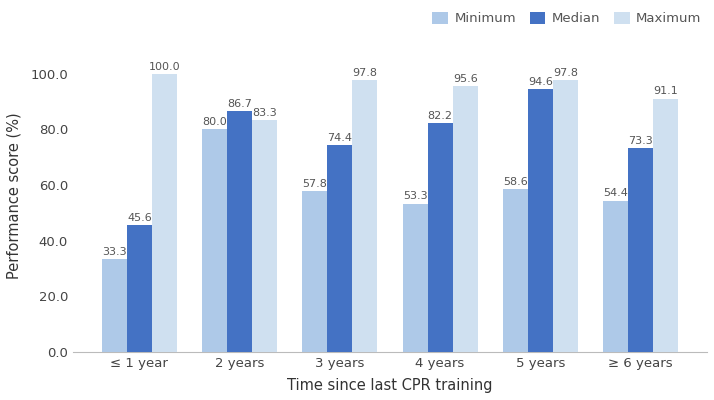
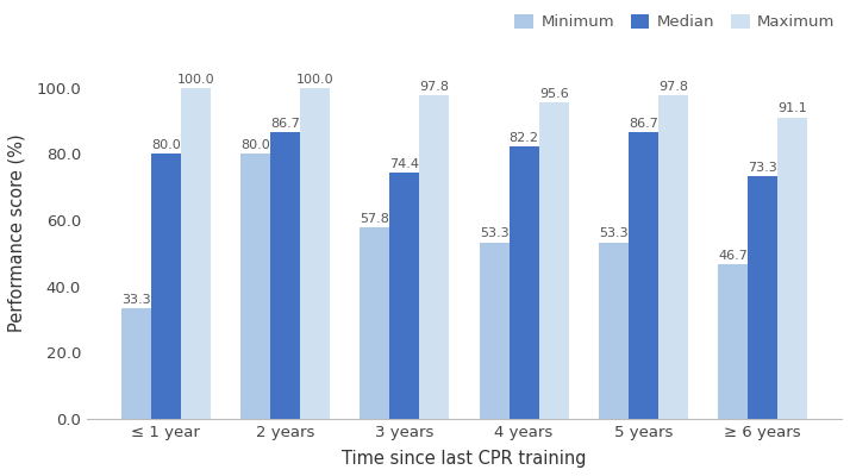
Median/≤ 1 year: 45.6 -> 80.0
Maximum/2 years: 83.3 -> 100.0
Minimum/5 years: 58.6 -> 53.3
Median/5 years: 94.6 -> 86.7
Minimum/≥ 6 years: 54.4 -> 46.7
